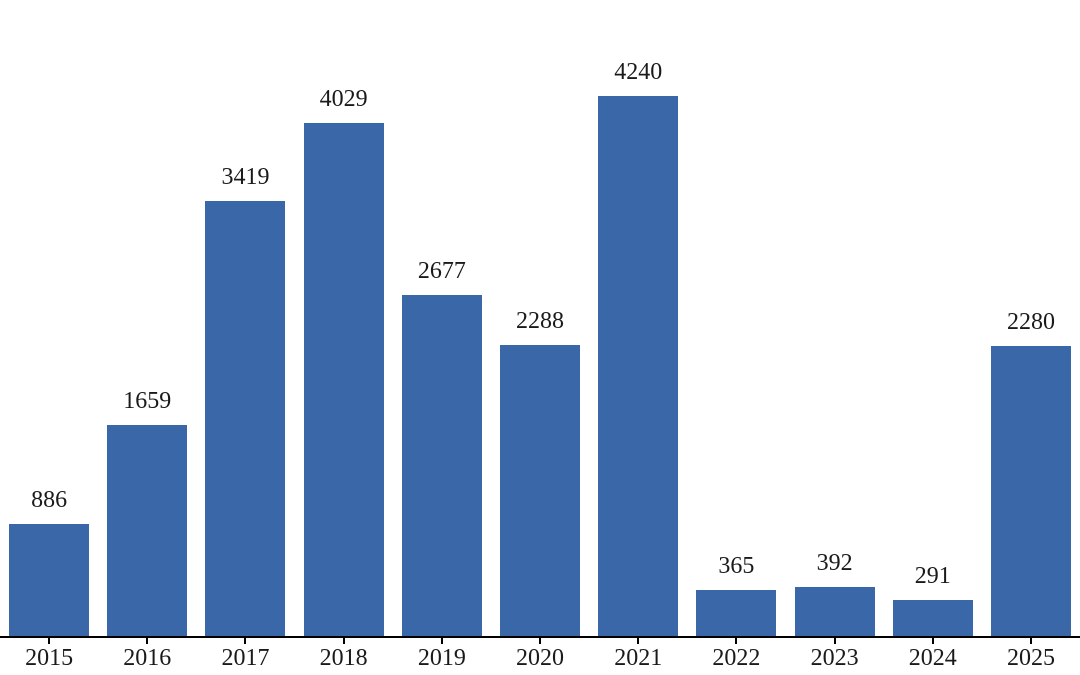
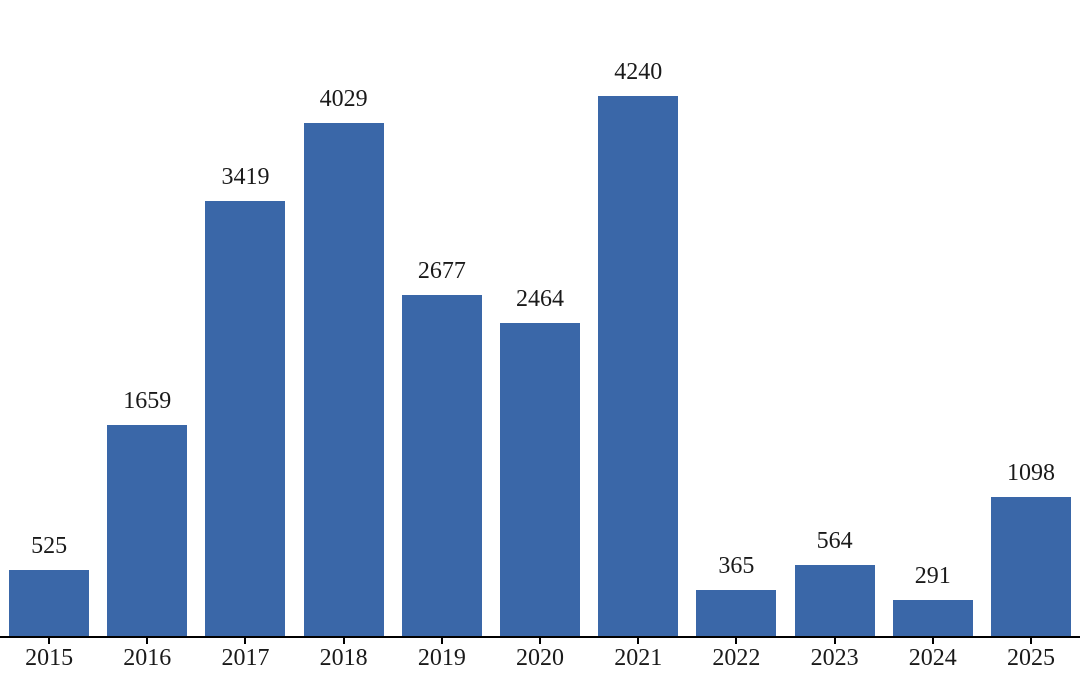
2015: 886 -> 525
2020: 2288 -> 2464
2023: 392 -> 564
2025: 2280 -> 1098
